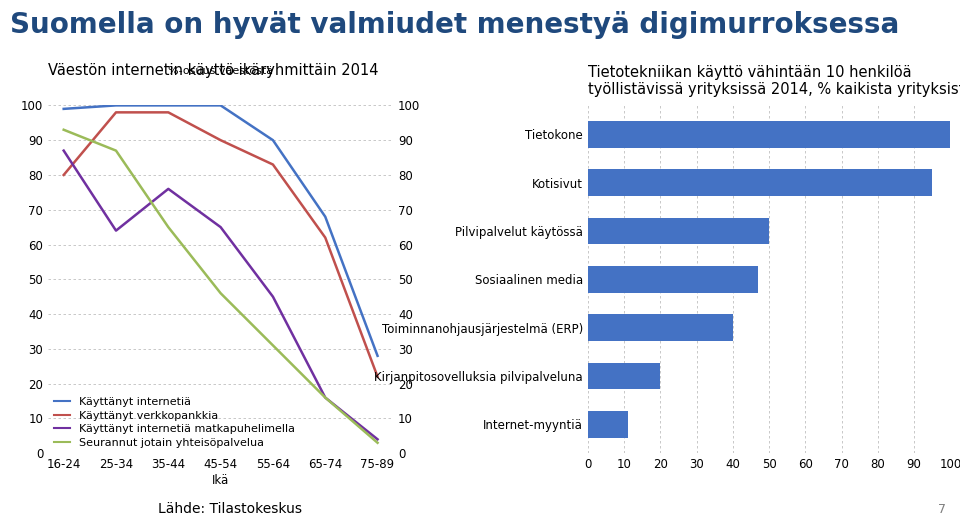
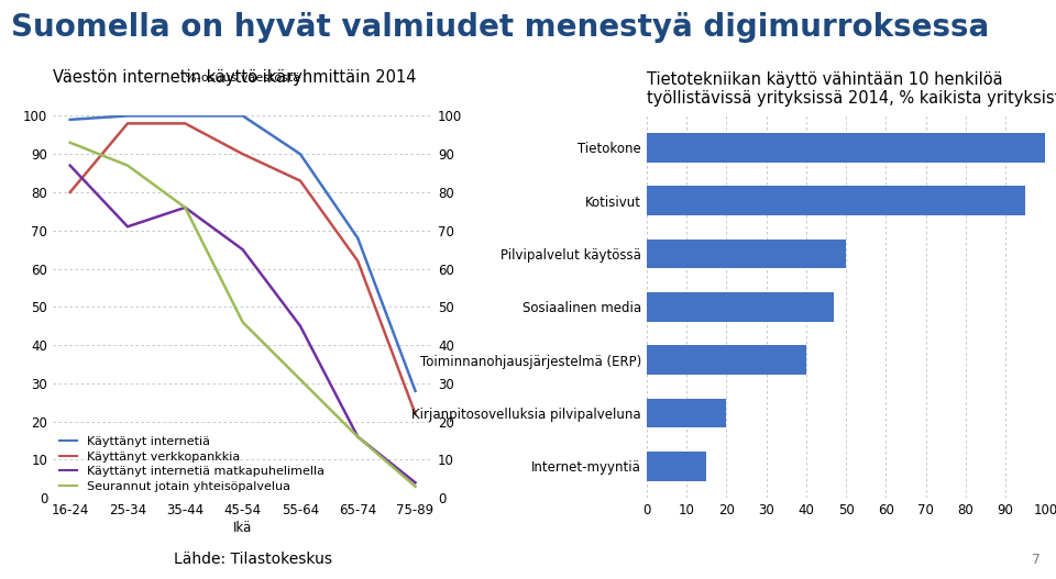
Käyttänyt internetiä matkapuhelimella/25-34: 64 -> 71
Seurannut jotain yhteisöpalvelua/35-44: 65 -> 76
Internet-myyntiä: 11 -> 15
